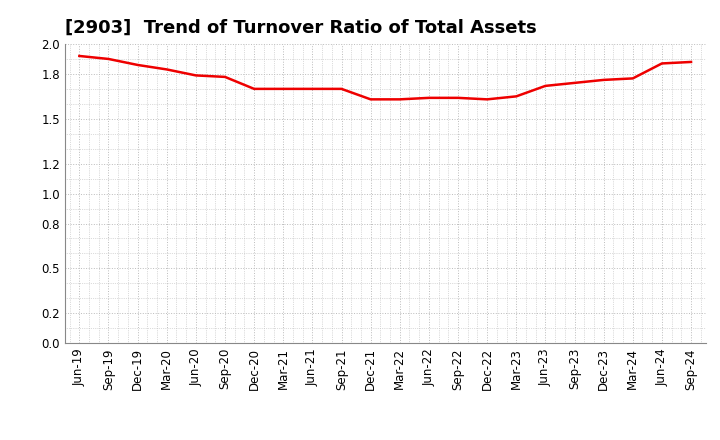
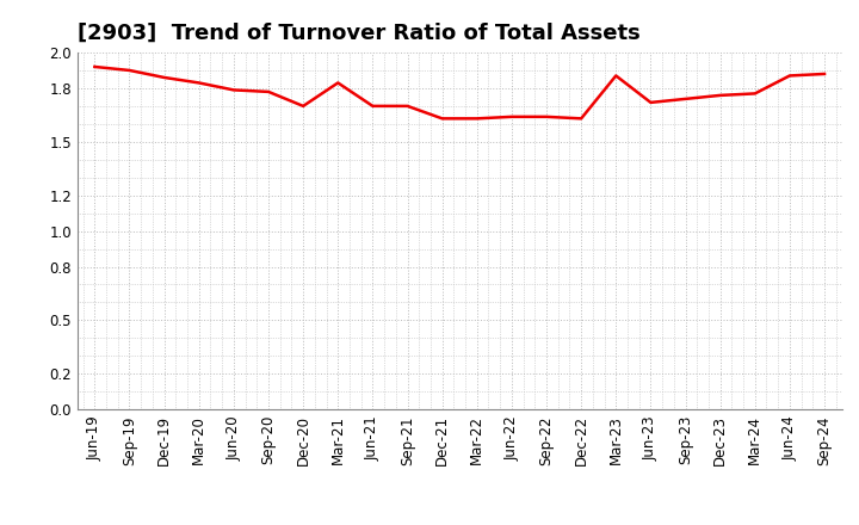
Mar-21: 1.70 -> 1.83
Mar-23: 1.65 -> 1.87
